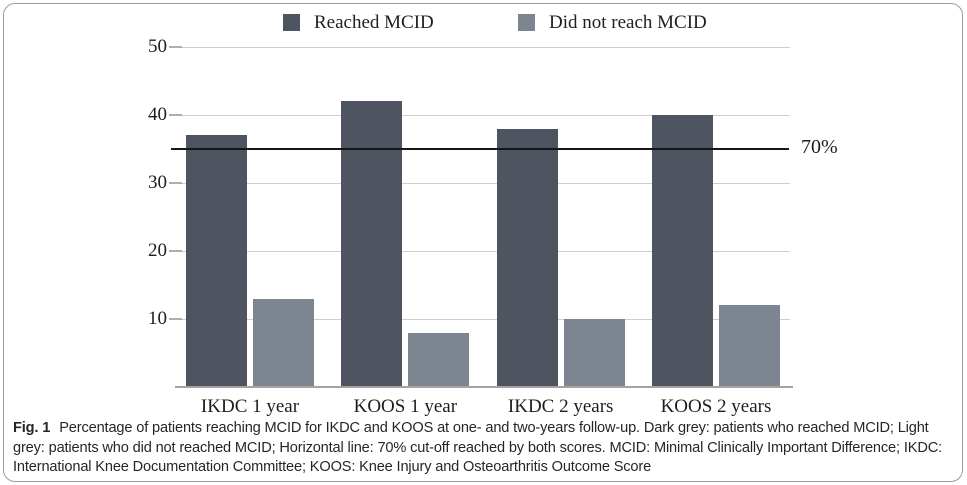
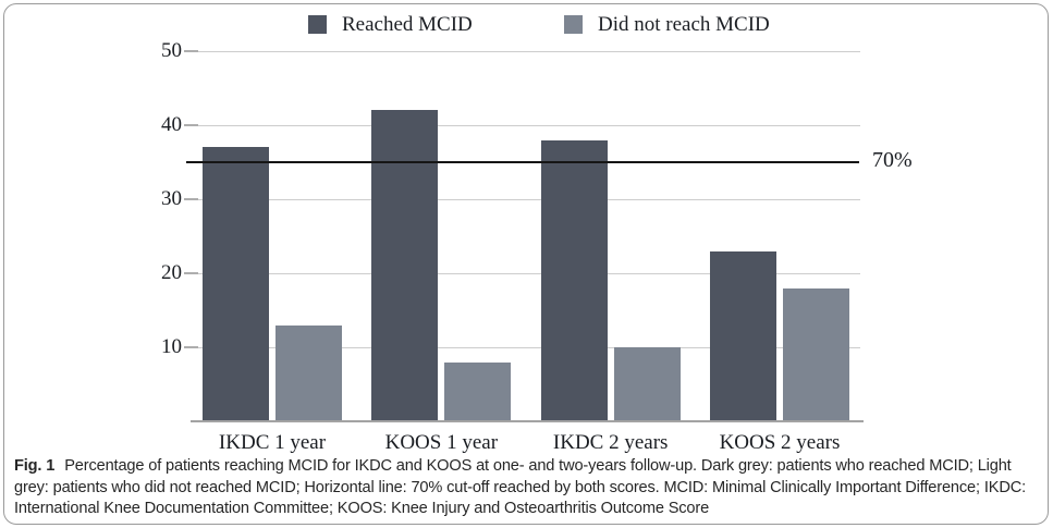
Reached MCID/KOOS 2 years: 40 -> 23
Did not reach MCID/KOOS 2 years: 12 -> 18
